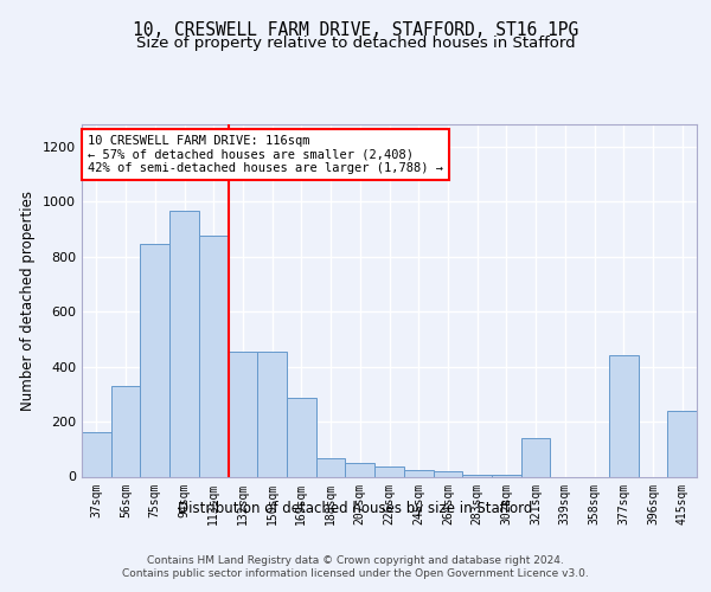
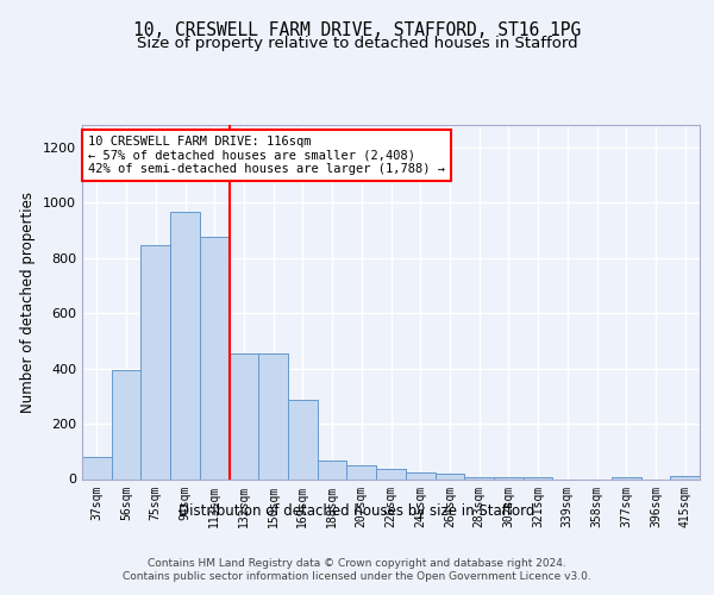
37sqm: 160 -> 80
56sqm: 330 -> 395
321sqm: 140 -> 8
377sqm: 440 -> 8
415sqm: 240 -> 12
